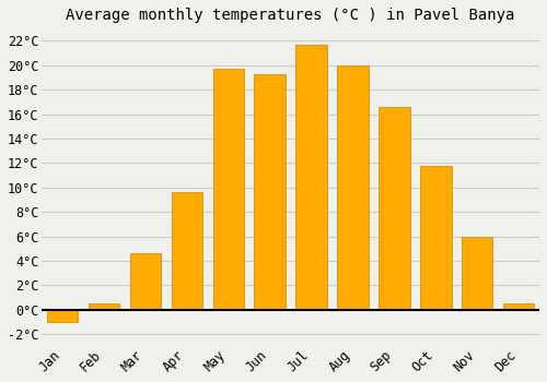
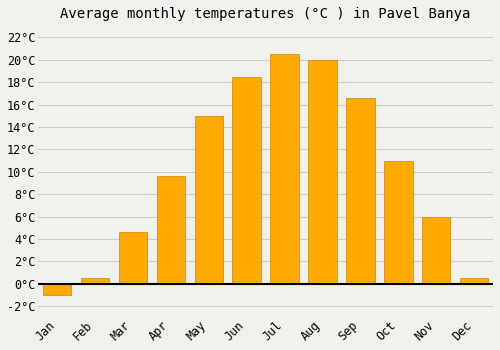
May: 19.7°C -> 15.0°C
Jun: 19.3°C -> 18.5°C
Jul: 21.7°C -> 20.5°C
Oct: 11.8°C -> 11.0°C
